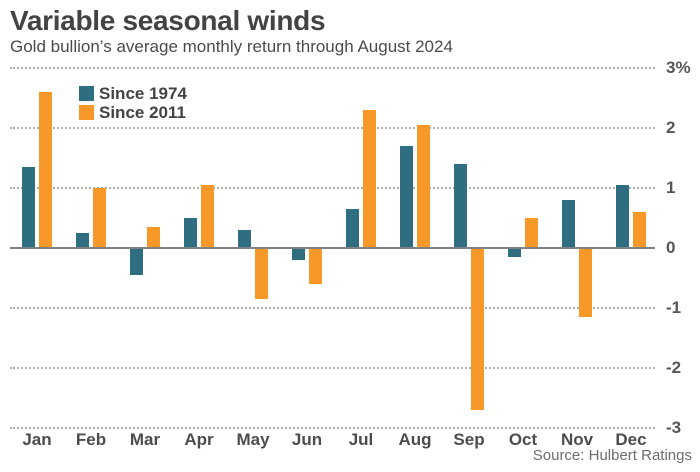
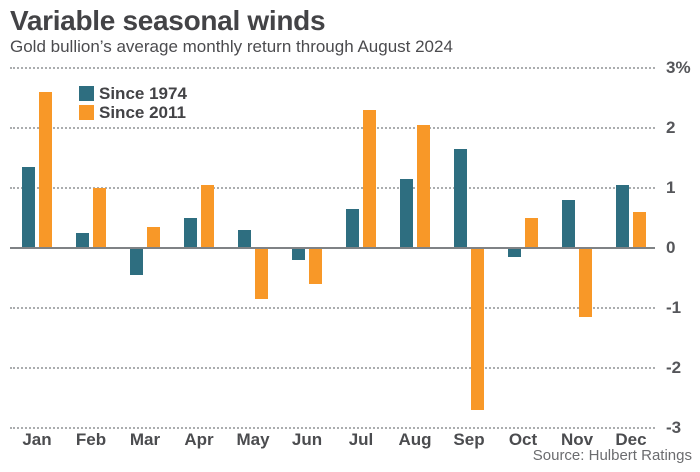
Since 1974/Aug: 1.7% -> 1.1%
Since 1974/Sep: 1.4% -> 1.6%
